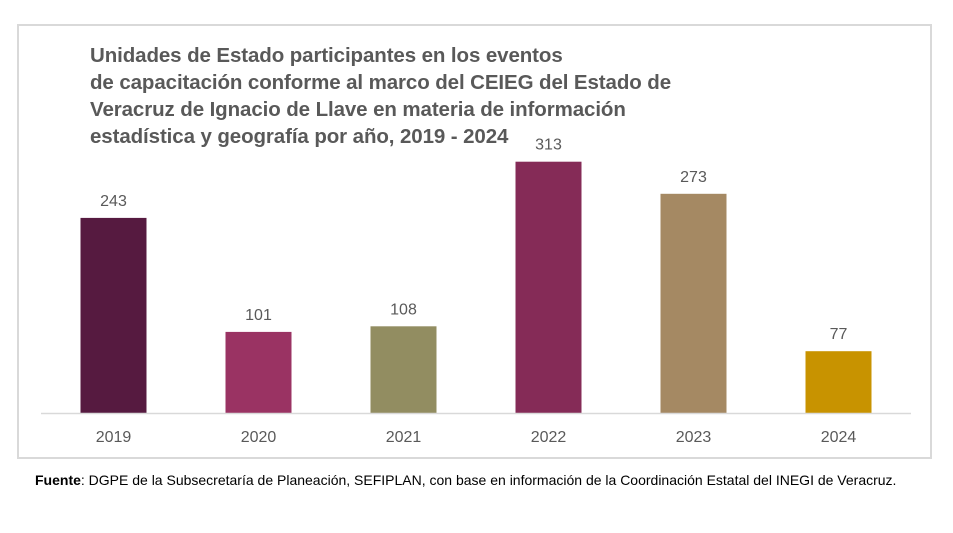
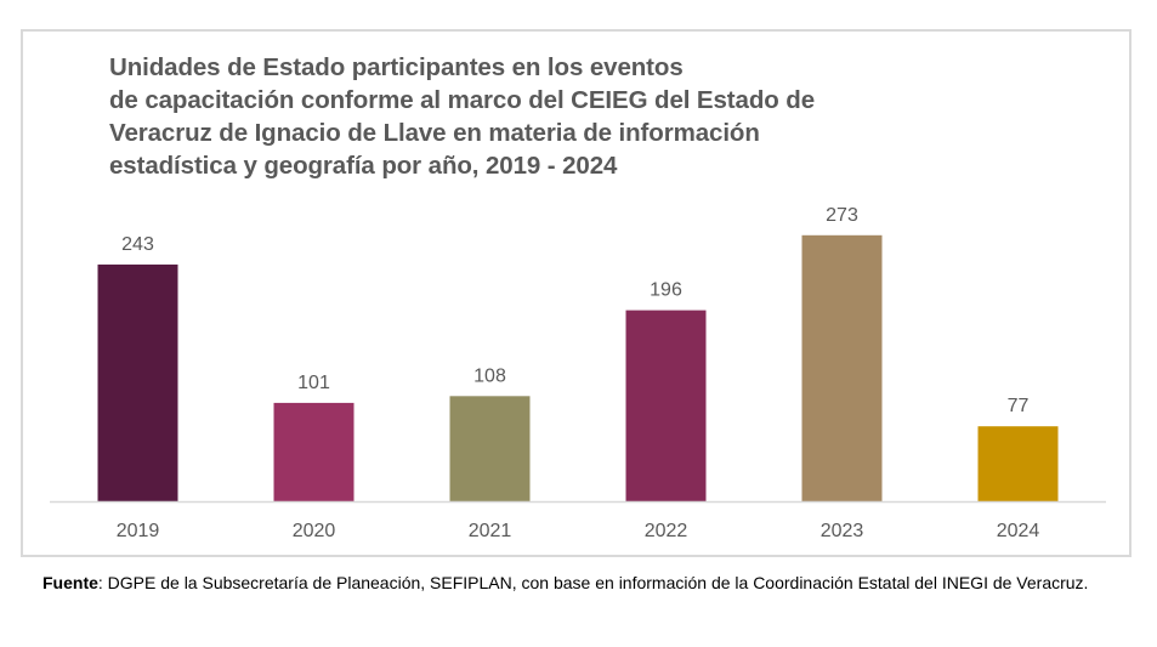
2022: 313 -> 196
